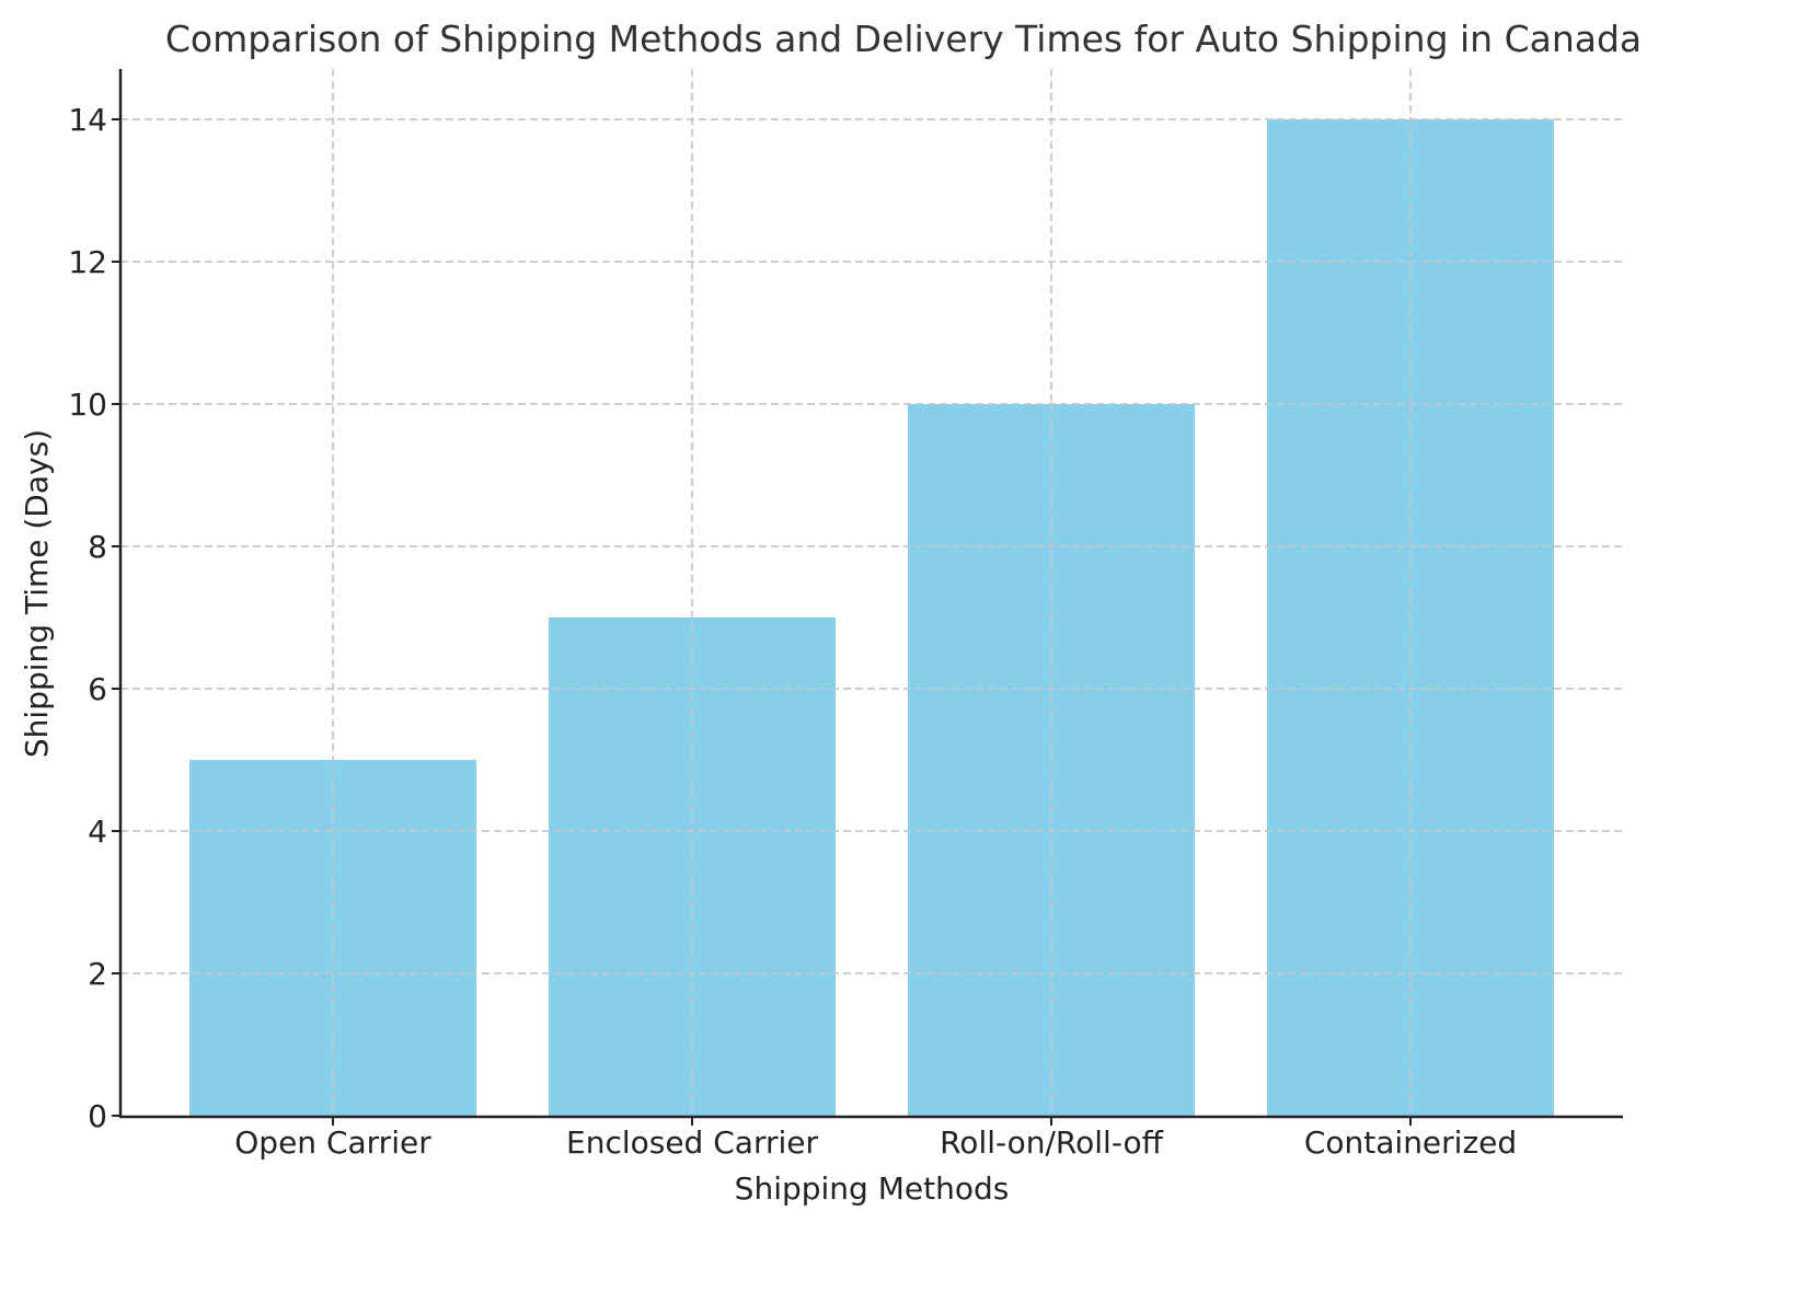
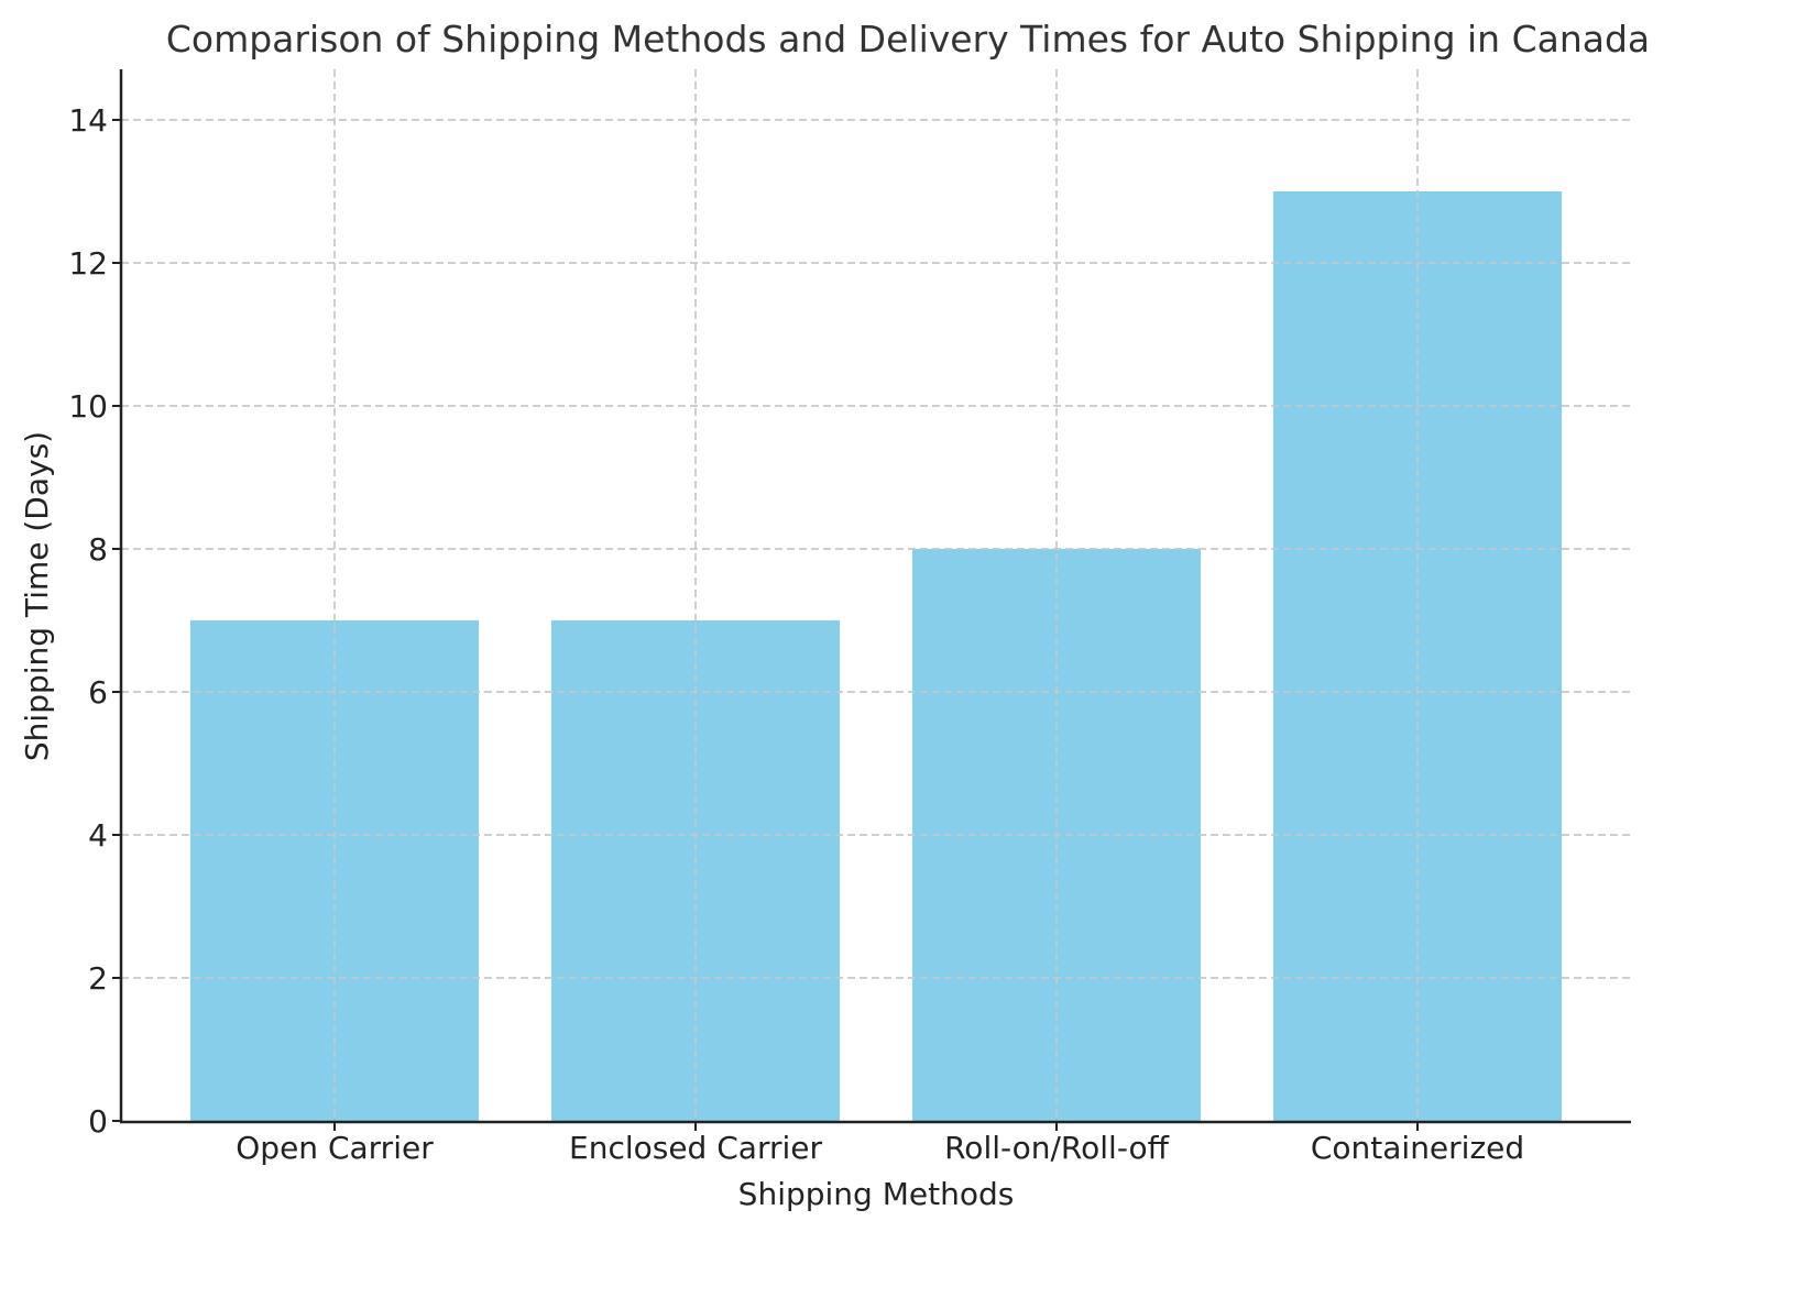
Open Carrier: 5 -> 7
Roll-on/Roll-off: 10 -> 8
Containerized: 14 -> 13
